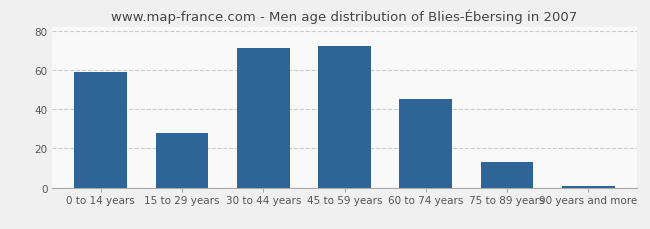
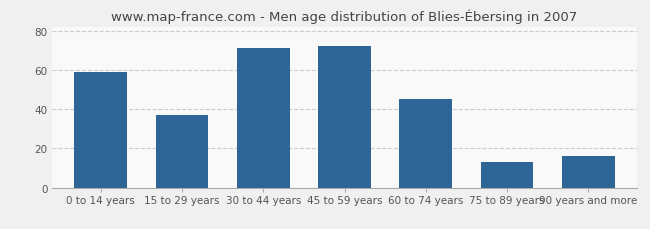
15 to 29 years: 28 -> 37
90 years and more: 1 -> 16
